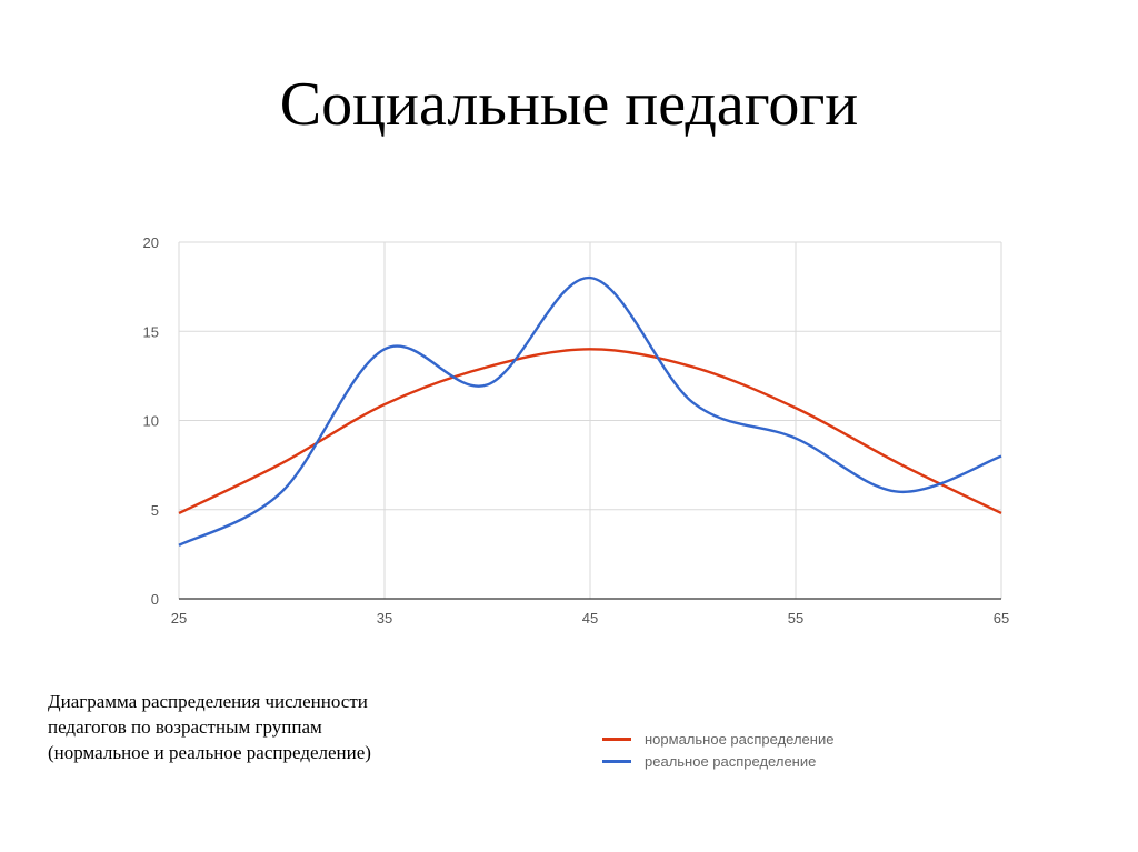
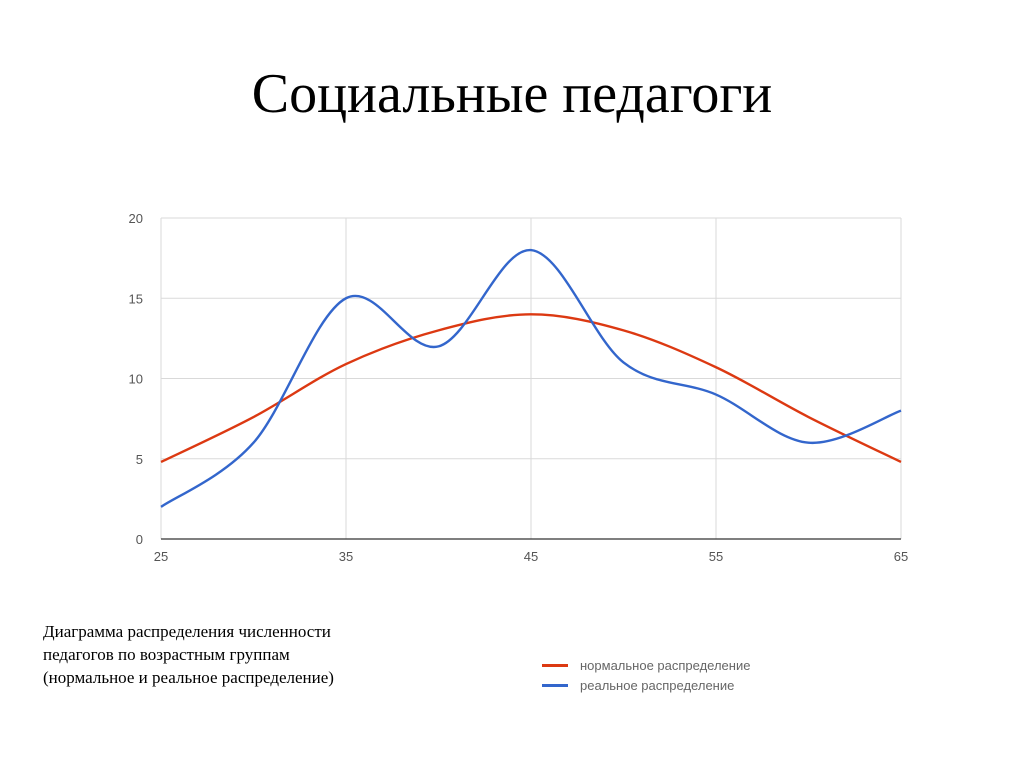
реальное распределение/25: 3 -> 2
реальное распределение/35: 14 -> 15
